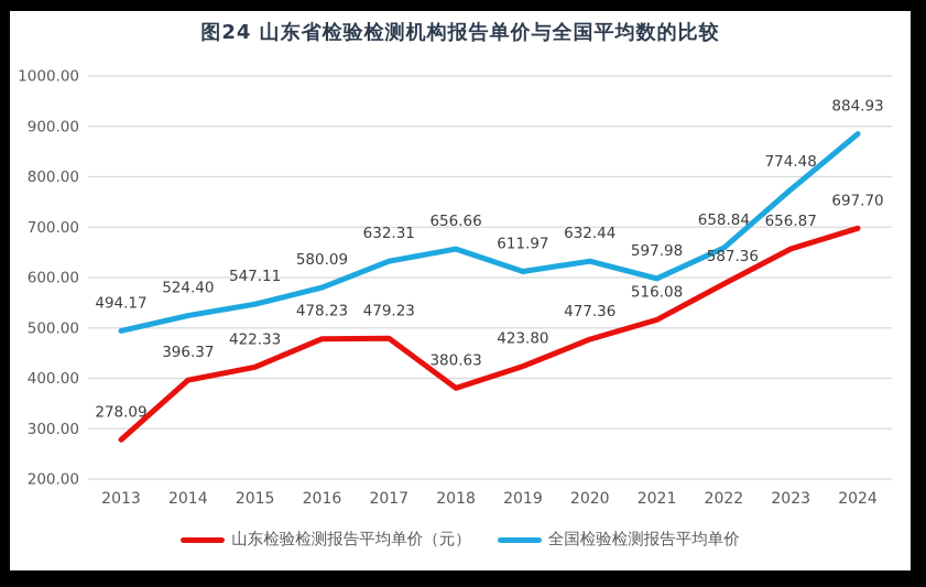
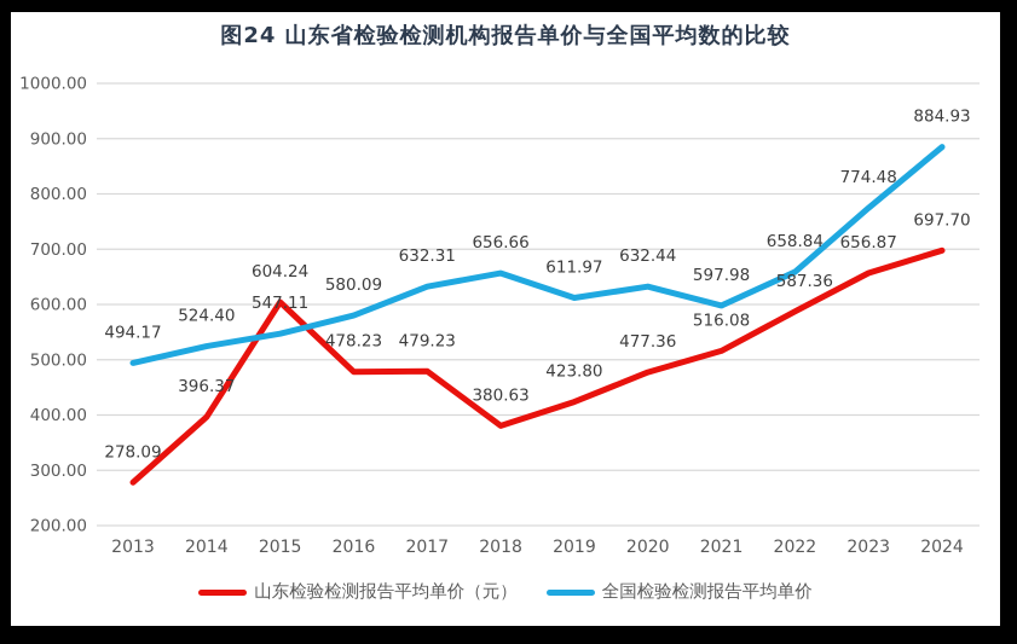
山东检验检测报告平均单价（元）/2015: 422.33 -> 604.24
